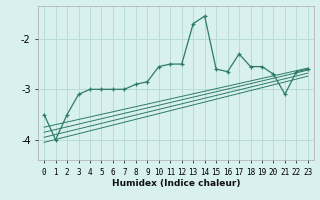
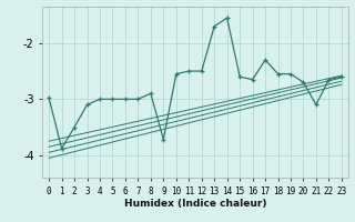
0: -3.50 -> -2.98
1: -4.00 -> -3.88
9: -2.85 -> -3.72
